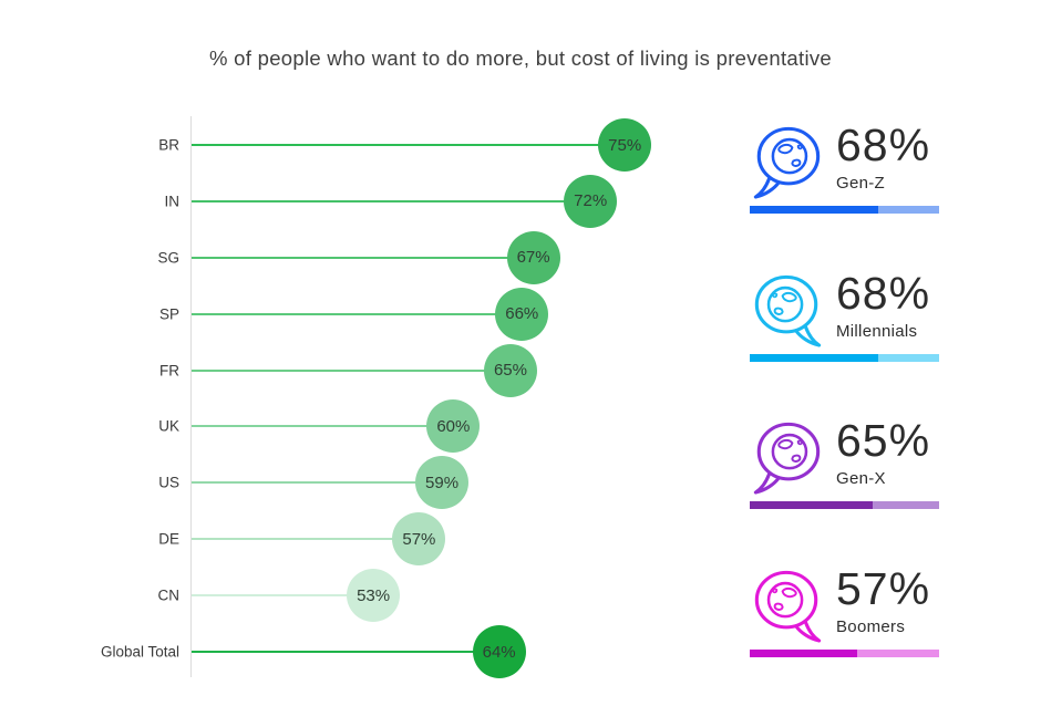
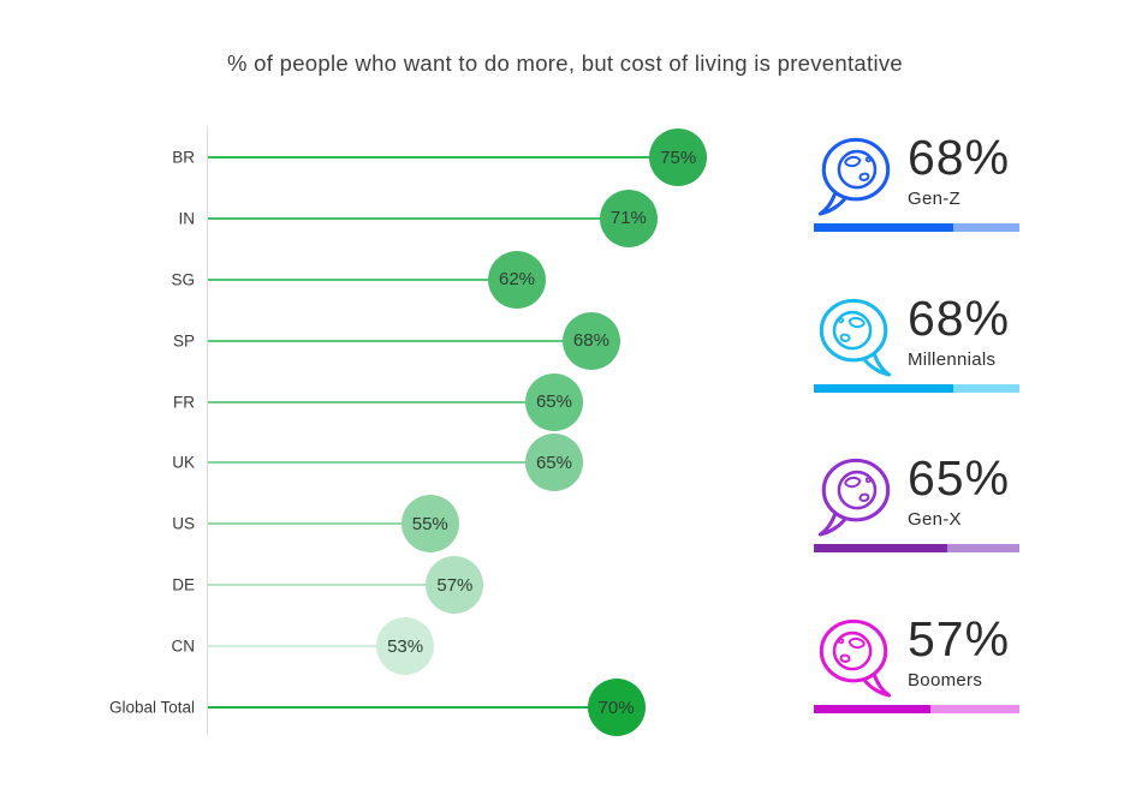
IN: 72% -> 71%
SG: 67% -> 62%
SP: 66% -> 68%
UK: 60% -> 65%
US: 59% -> 55%
Global Total: 64% -> 70%
